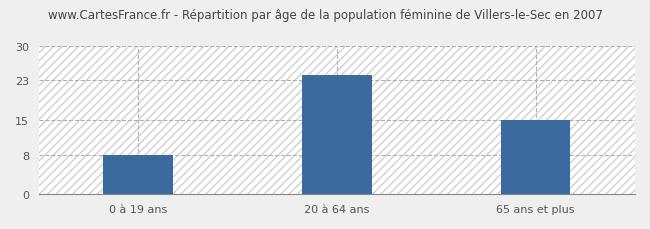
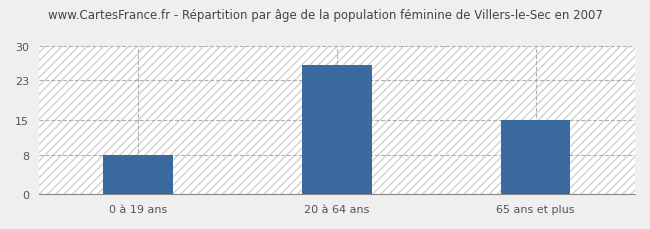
20 à 64 ans: 24 -> 26
